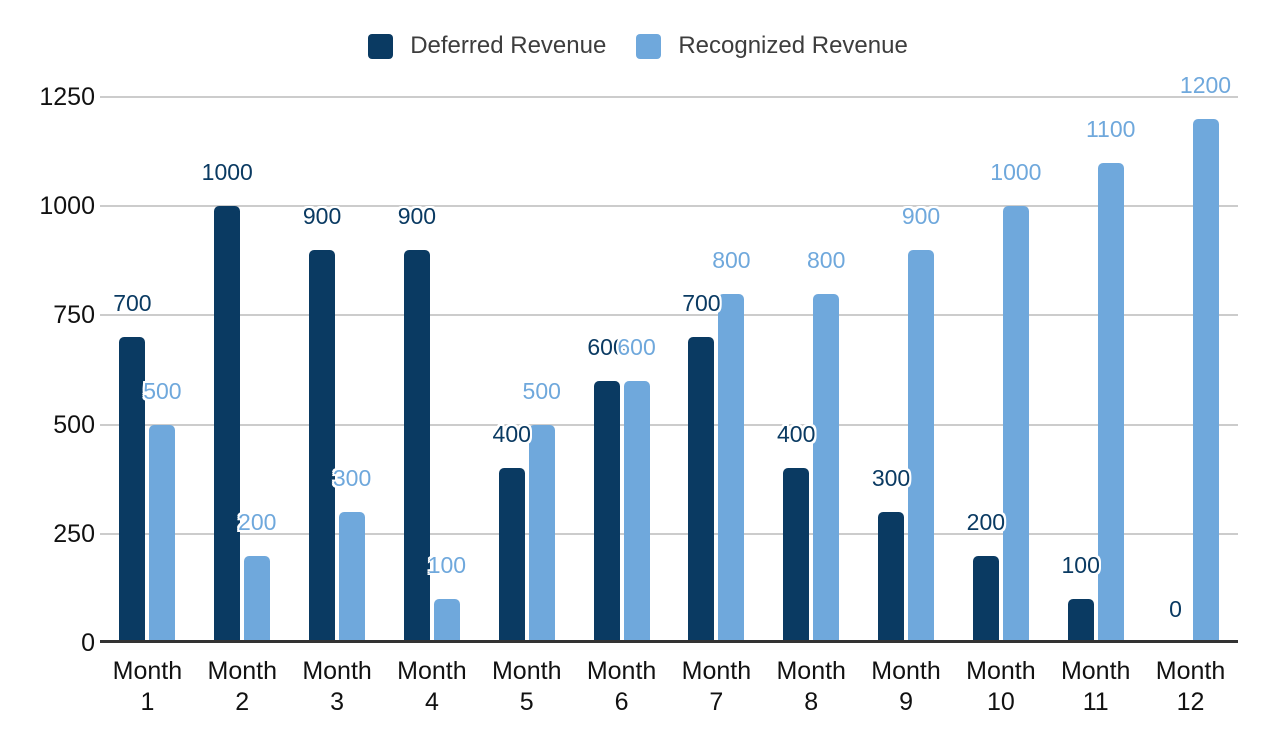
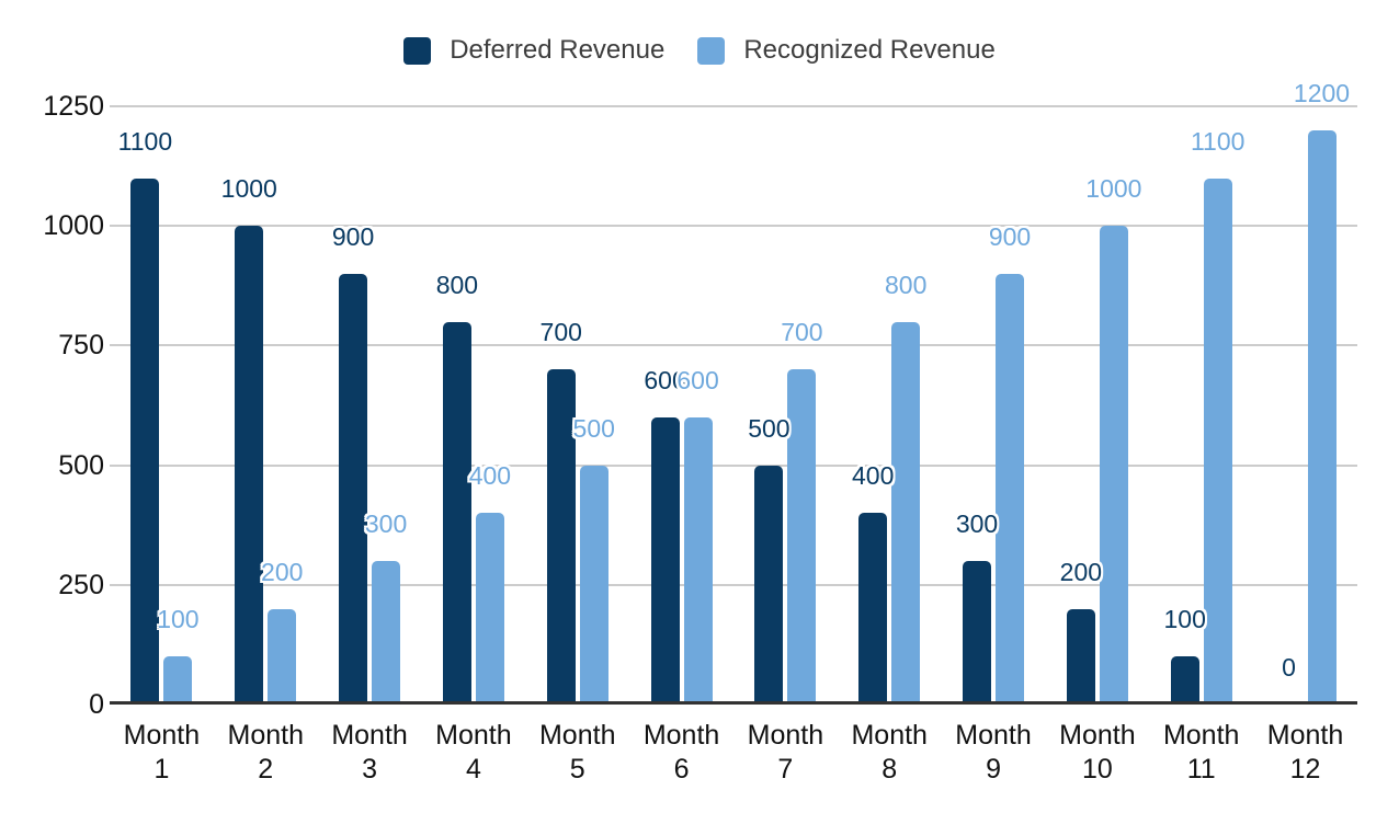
Deferred Revenue/Month 1: 700 -> 1100
Recognized Revenue/Month 1: 500 -> 100
Deferred Revenue/Month 4: 900 -> 800
Recognized Revenue/Month 4: 100 -> 400
Deferred Revenue/Month 5: 400 -> 700
Deferred Revenue/Month 7: 700 -> 500
Recognized Revenue/Month 7: 800 -> 700
